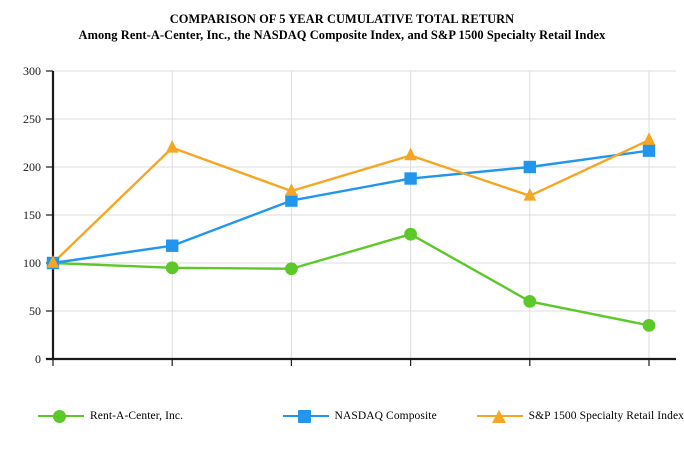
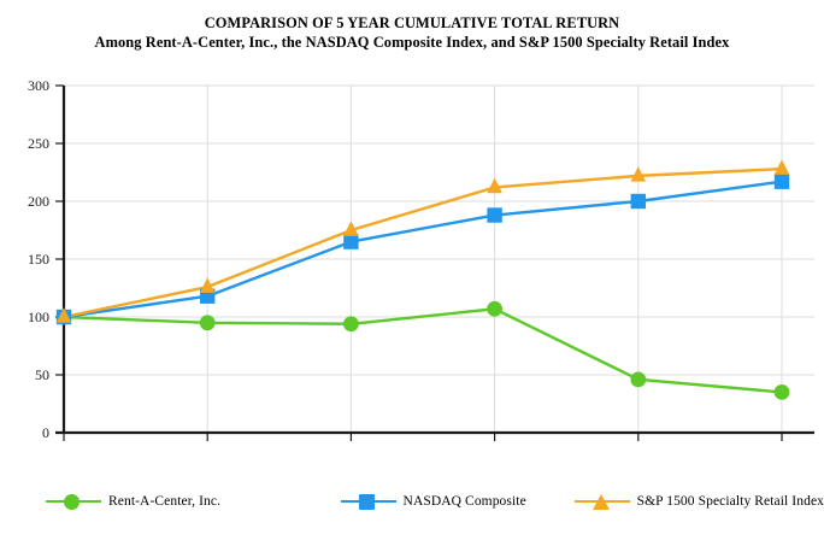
S&P 1500 Specialty Retail Index/12/12: 220 -> 130
Rent-A-Center, Inc./12/14: 130 -> 110
Rent-A-Center, Inc./12/15: 60 -> 50
S&P 1500 Specialty Retail Index/12/15: 170 -> 220
